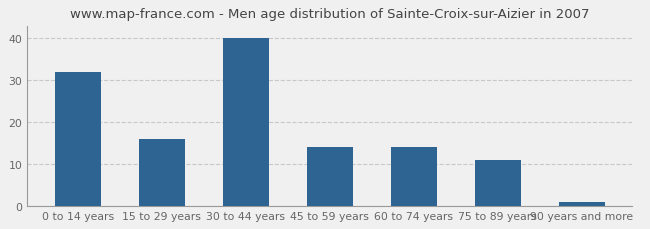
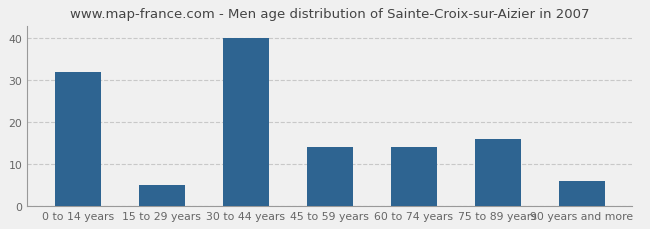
15 to 29 years: 16 -> 5
75 to 89 years: 11 -> 16
90 years and more: 1 -> 6
